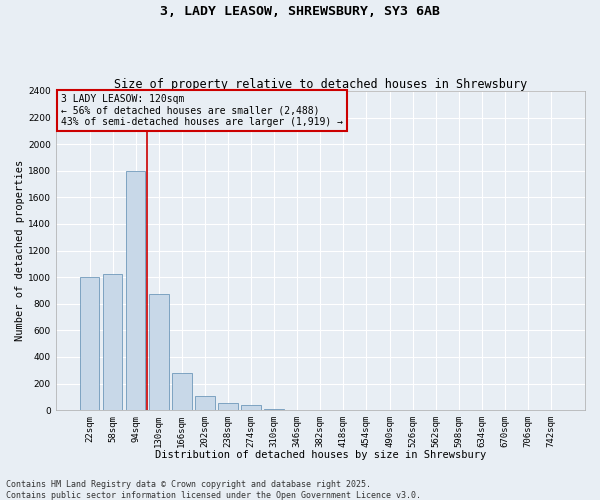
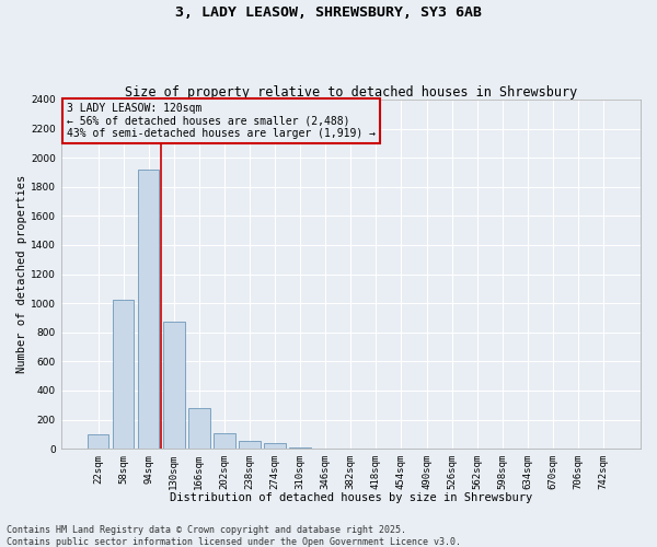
22sqm: 1000 -> 100
94sqm: 1800 -> 1920
